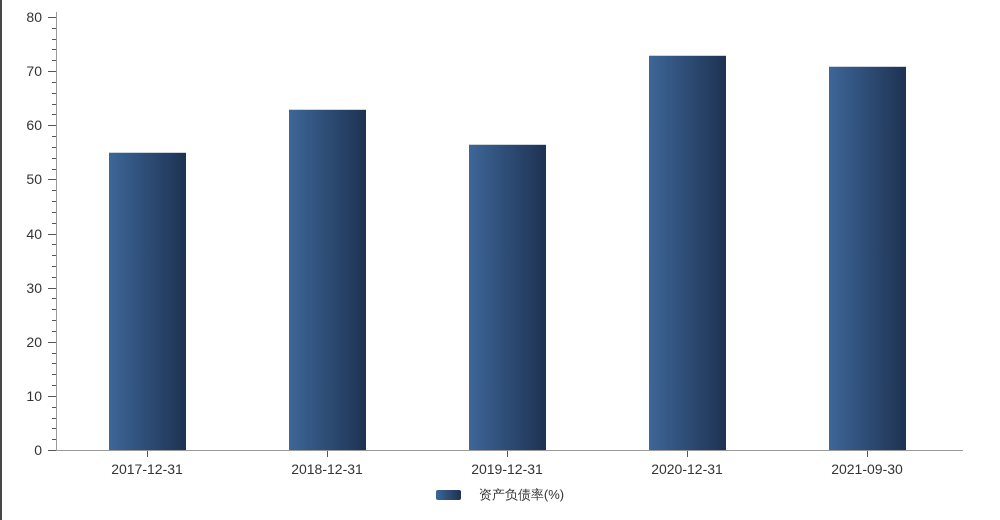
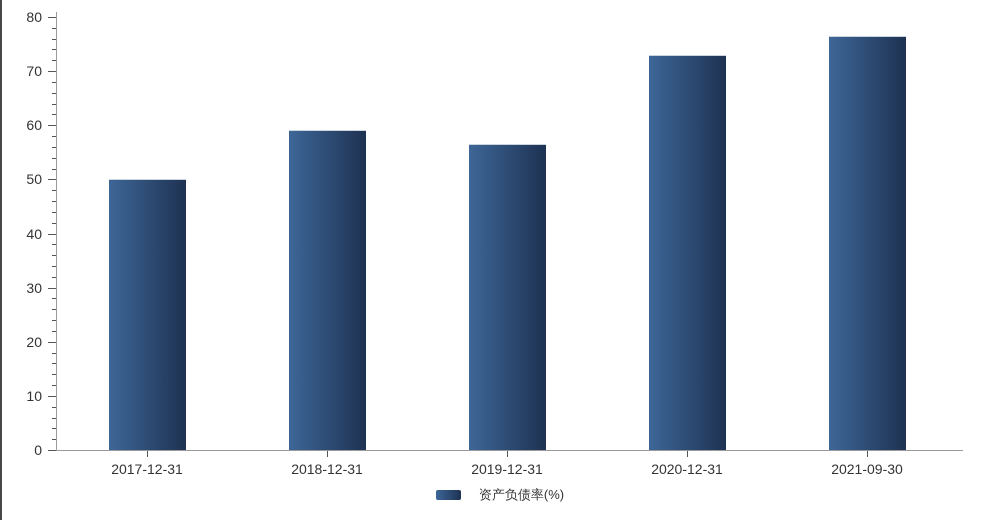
2017-12-31: 55 -> 50
2018-12-31: 63 -> 59
2021-09-30: 71 -> 76
